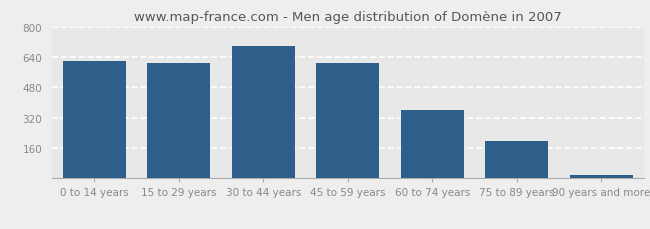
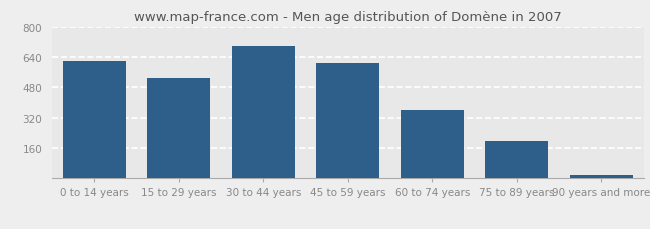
15 to 29 years: 610 -> 530
